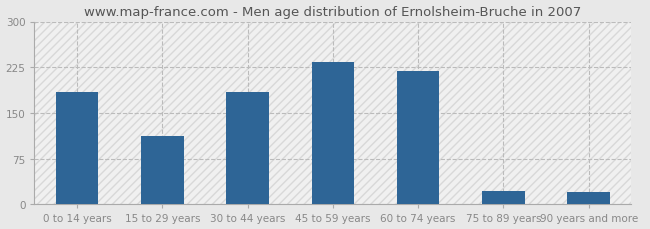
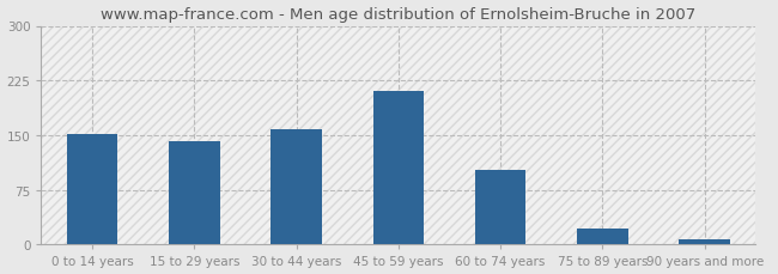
0 to 14 years: 184 -> 152
15 to 29 years: 112 -> 141
30 to 44 years: 184 -> 158
45 to 59 years: 234 -> 210
60 to 74 years: 218 -> 102
90 years and more: 20 -> 7
